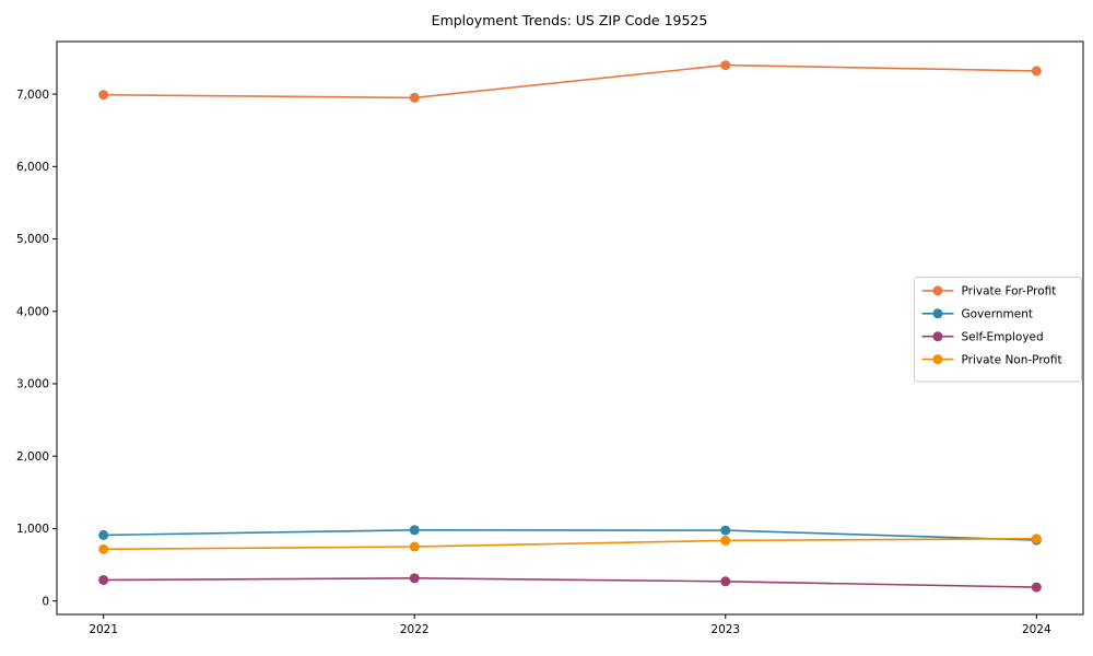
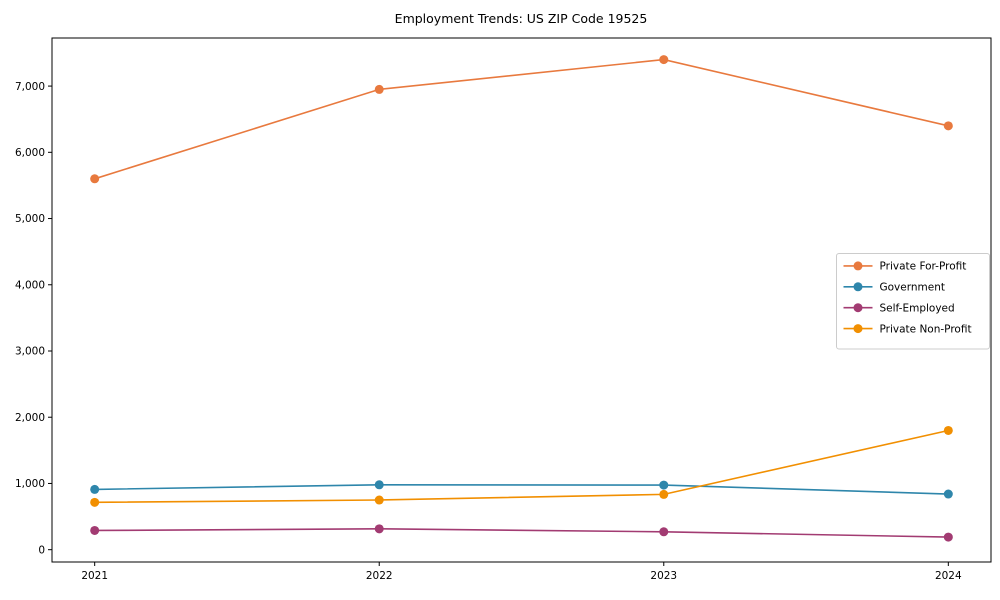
Private For-Profit/2021: 7000 -> 5600
Private For-Profit/2024: 7300 -> 6400
Private Non-Profit/2024: 900 -> 1800
